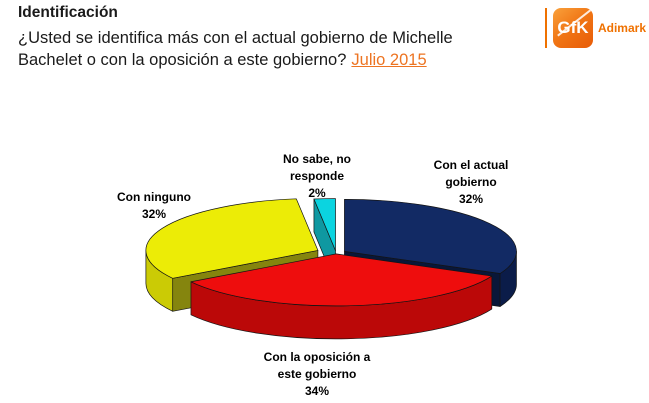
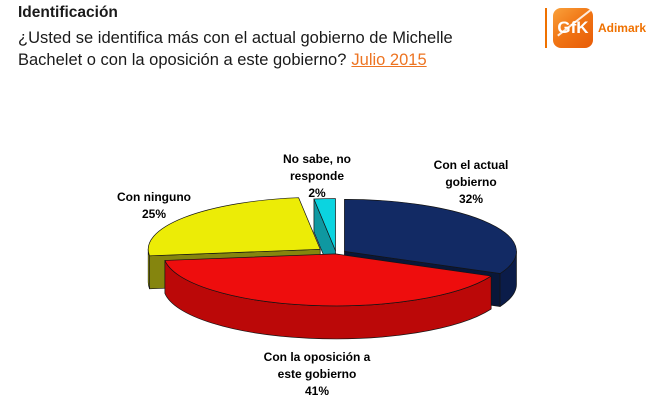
Con la oposición a este gobierno: 34% -> 41%
Con ninguno: 32% -> 25%
